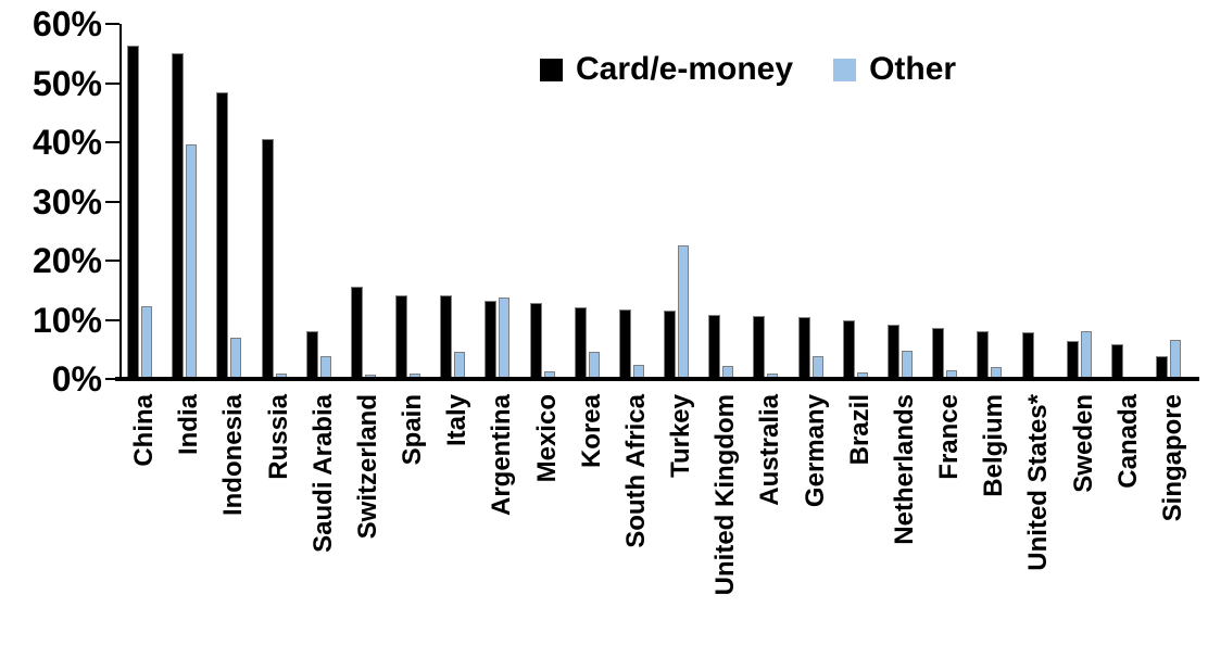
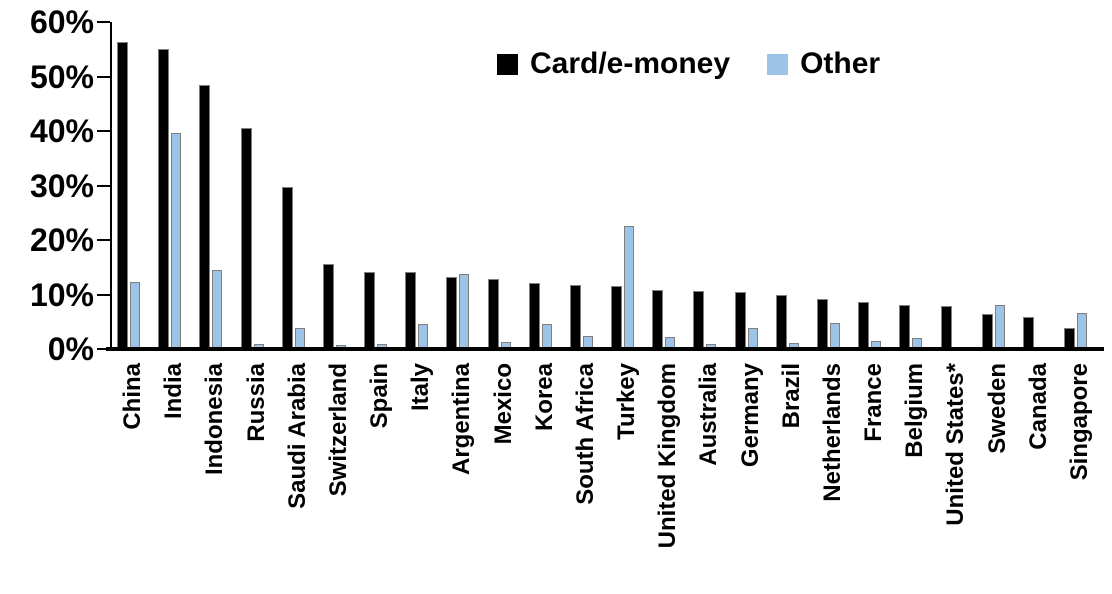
Other/Indonesia: 7% -> 14%
Card/e-money/Saudi Arabia: 8% -> 30%
